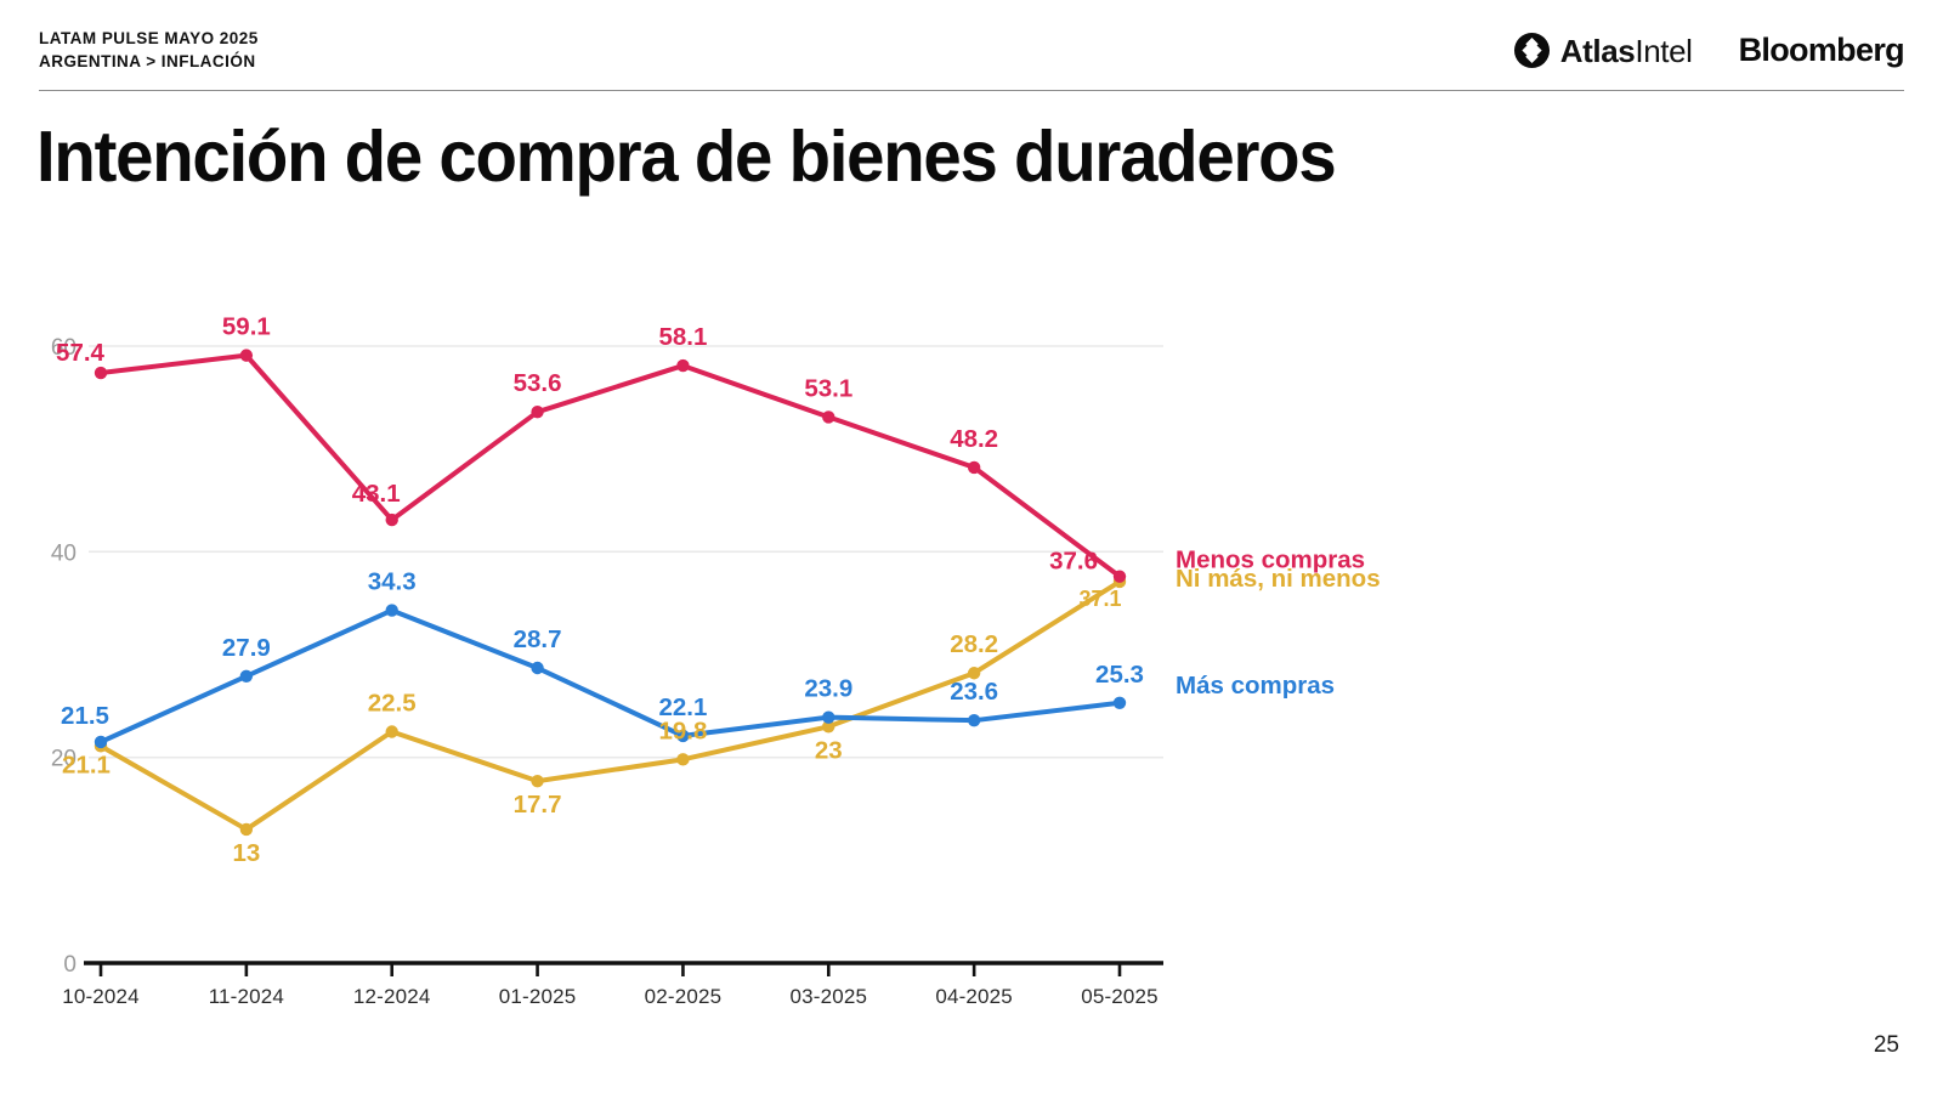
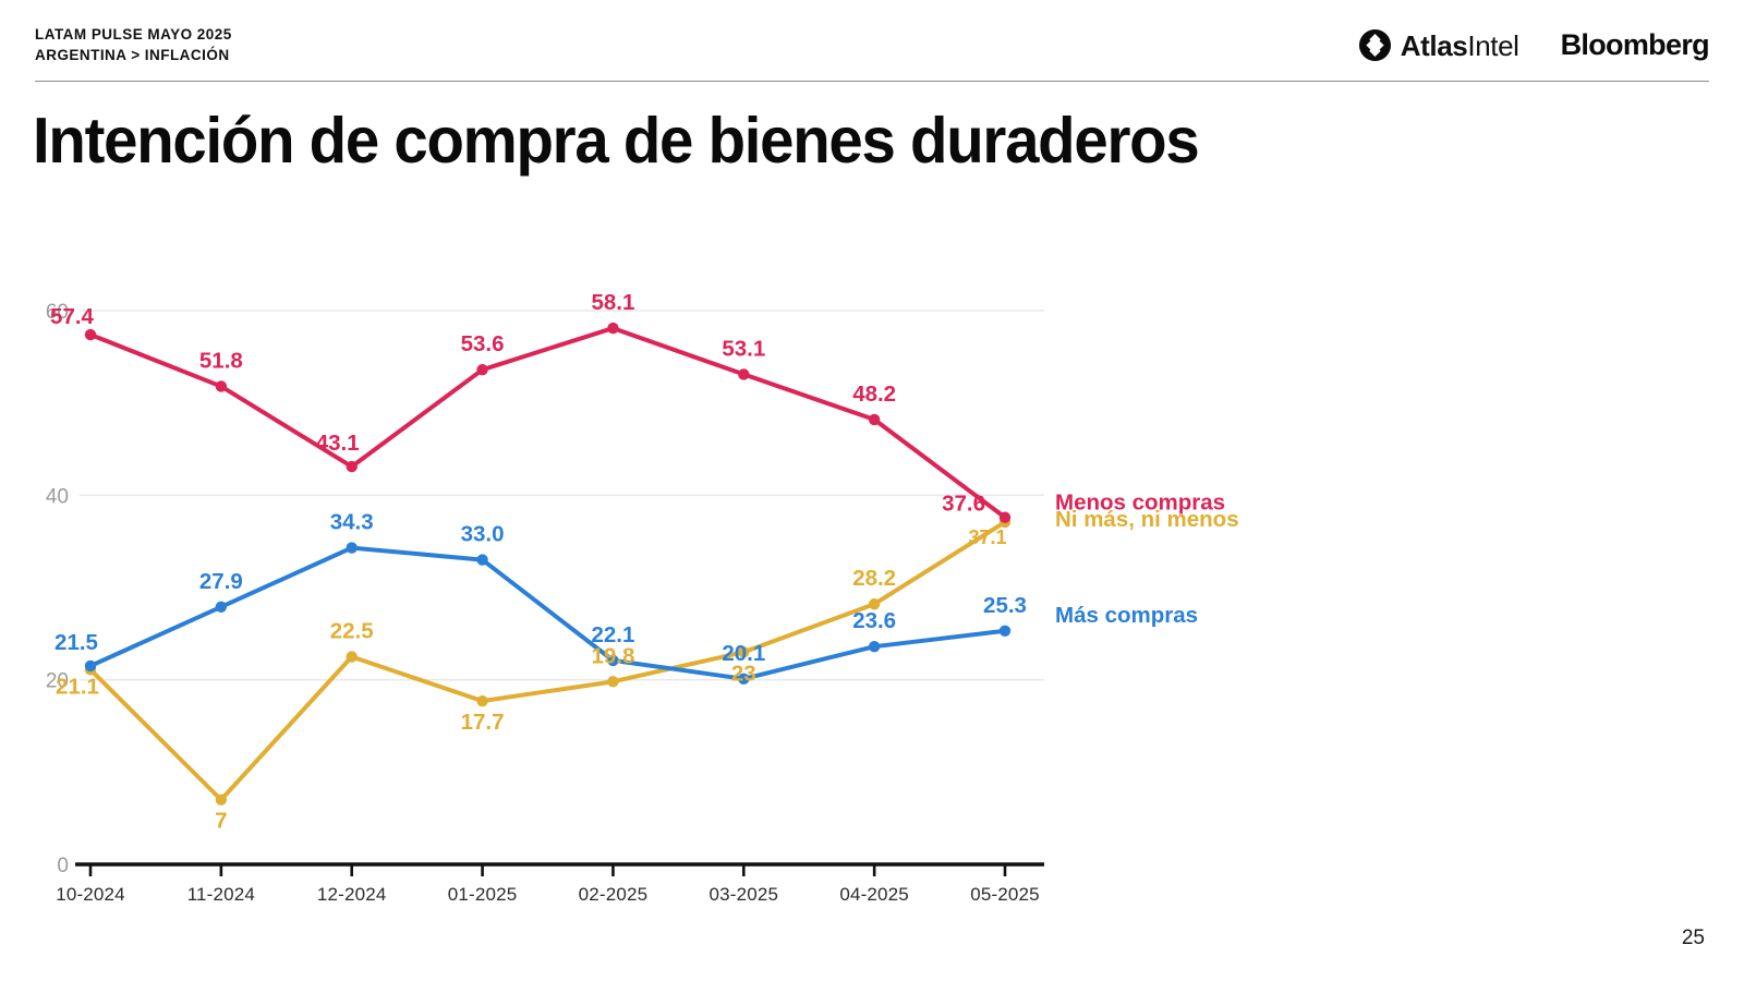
Menos compras/11-2024: 59.1 -> 51.8
Ni más, ni menos/11-2024: 13 -> 7
Más compras/01-2025: 28.7 -> 33.0
Más compras/03-2025: 23.9 -> 20.1
